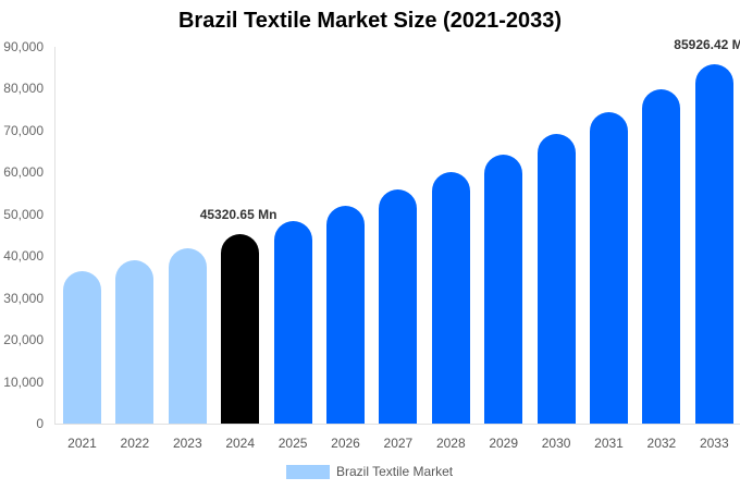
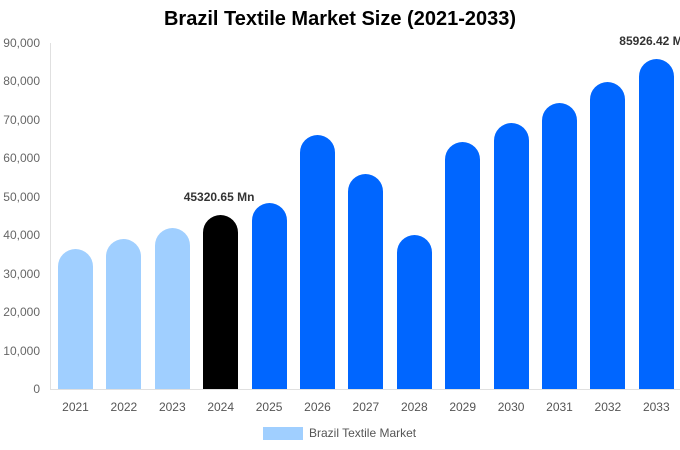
2026: 52000 -> 66000
2028: 60000 -> 40000
